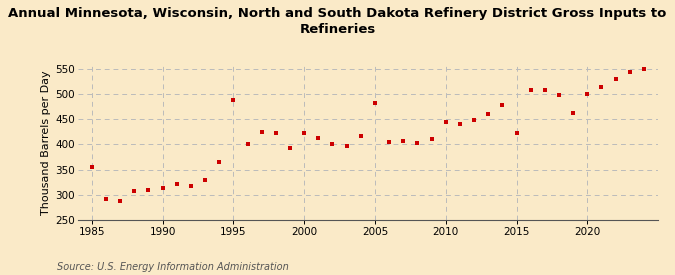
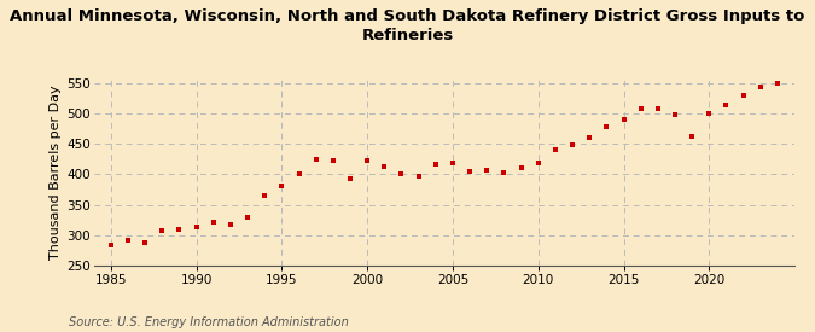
1985: 354 -> 284
1995: 488 -> 380
2005: 482 -> 418
2010: 444 -> 418
2015: 422 -> 490
